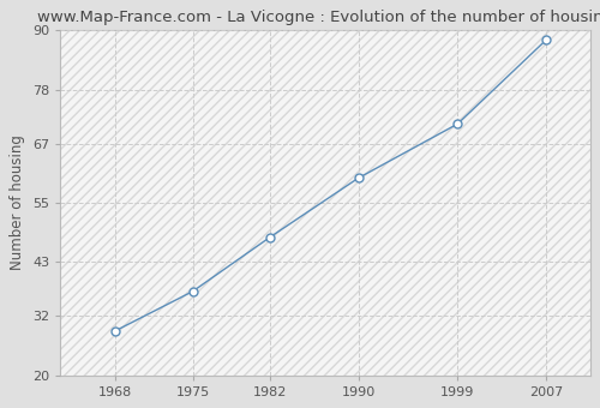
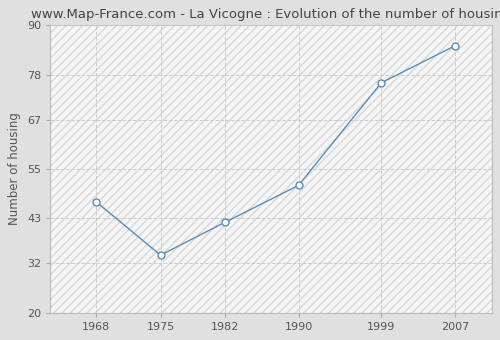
1968: 29 -> 47
1975: 37 -> 34
1982: 48 -> 42
1990: 60 -> 51
1999: 71 -> 76
2007: 88 -> 85
